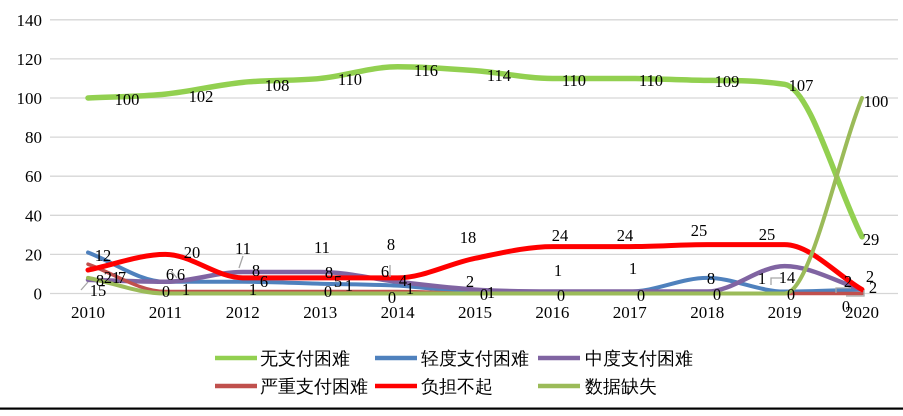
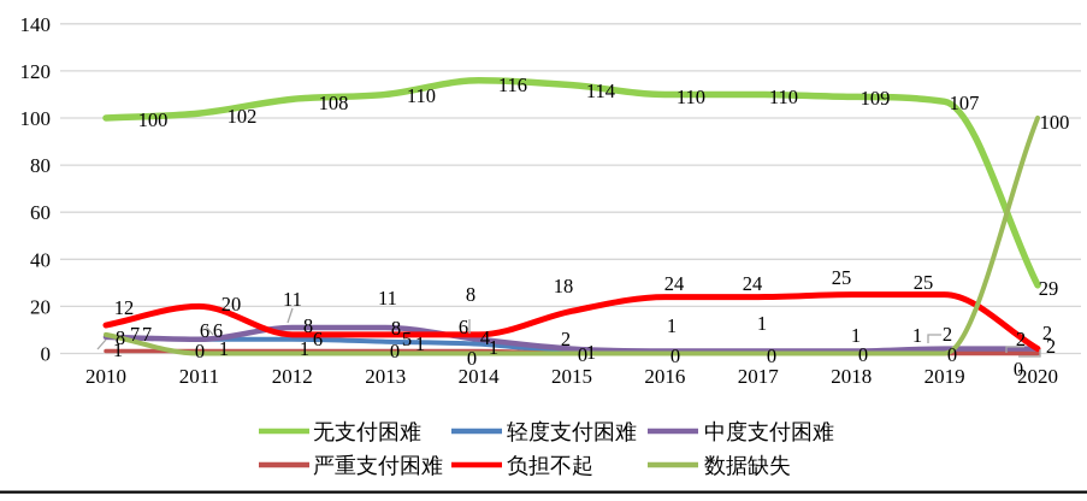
轻度支付困难/2010: 21 -> 7
严重支付困难/2010: 15 -> 1
轻度支付困难/2018: 8 -> 1
中度支付困难/2019: 14 -> 2
